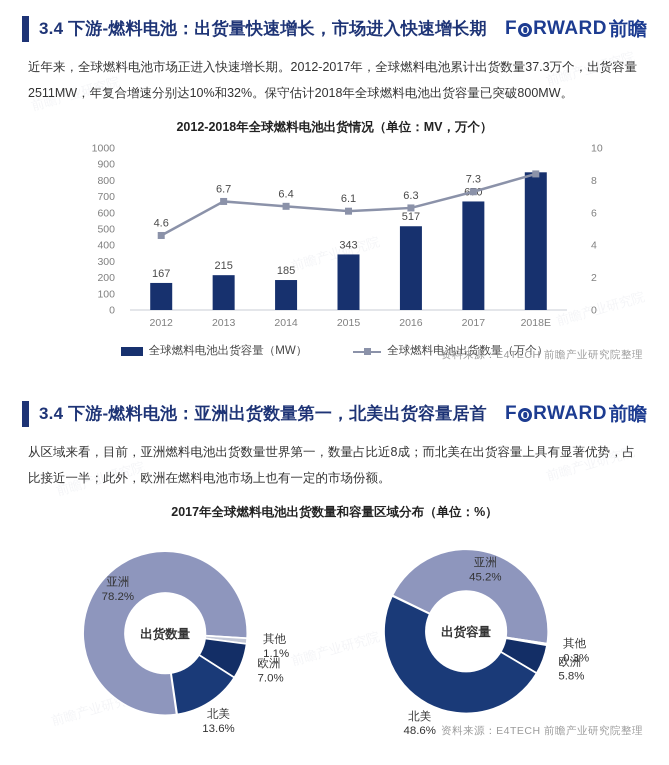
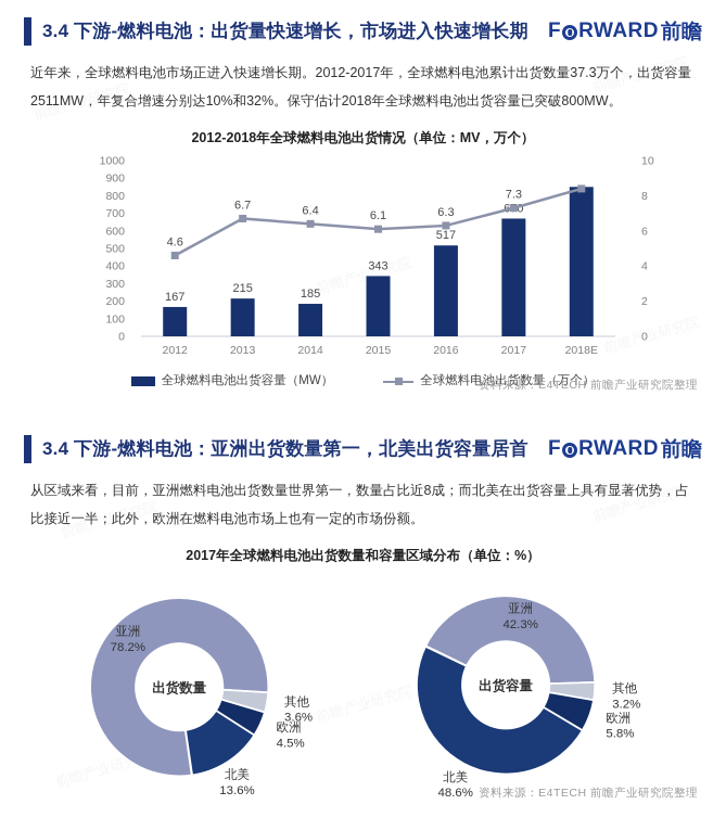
出货数量/其他: 1.1% -> 3.6%
出货数量/欧洲: 7.0% -> 4.5%
出货容量/亚洲: 45.2% -> 42.3%
出货容量/其他: 0.3% -> 3.2%
